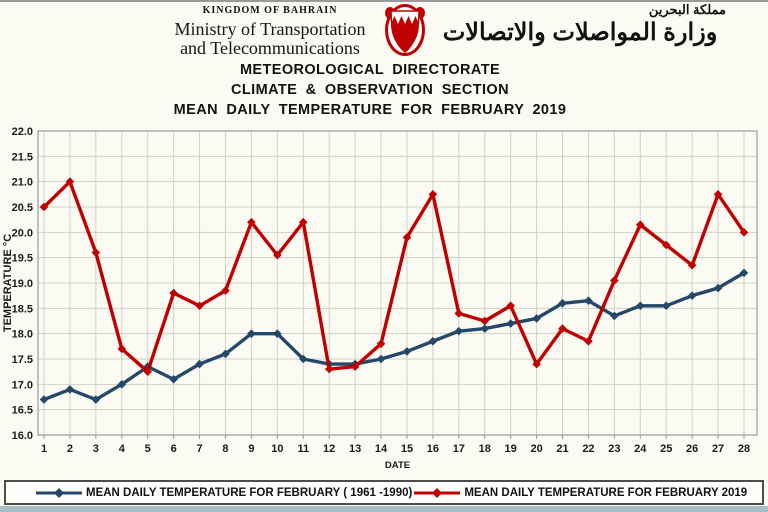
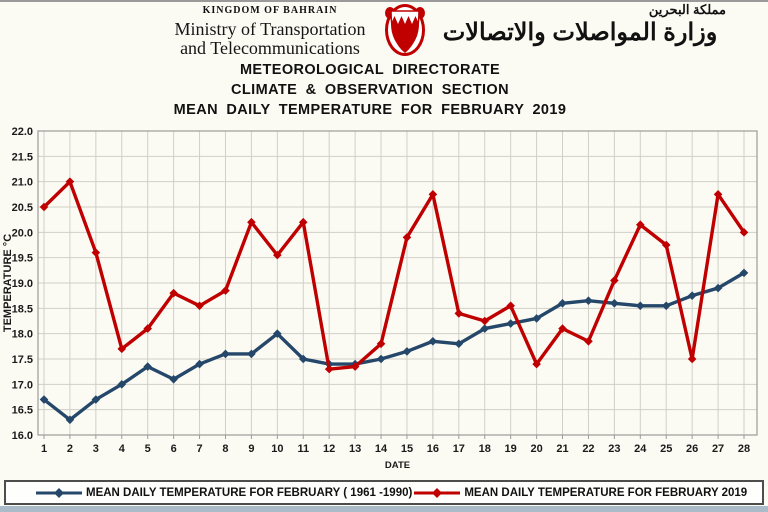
MEAN DAILY TEMPERATURE FOR FEBRUARY ( 1961 -1990)/2: 16.9 -> 16.3
MEAN DAILY TEMPERATURE FOR FEBRUARY 2019/5: 17.2 -> 18.1
MEAN DAILY TEMPERATURE FOR FEBRUARY ( 1961 -1990)/9: 18.0 -> 17.6
MEAN DAILY TEMPERATURE FOR FEBRUARY ( 1961 -1990)/17: 18.1 -> 17.8
MEAN DAILY TEMPERATURE FOR FEBRUARY ( 1961 -1990)/23: 18.4 -> 18.6
MEAN DAILY TEMPERATURE FOR FEBRUARY 2019/26: 19.4 -> 17.5
